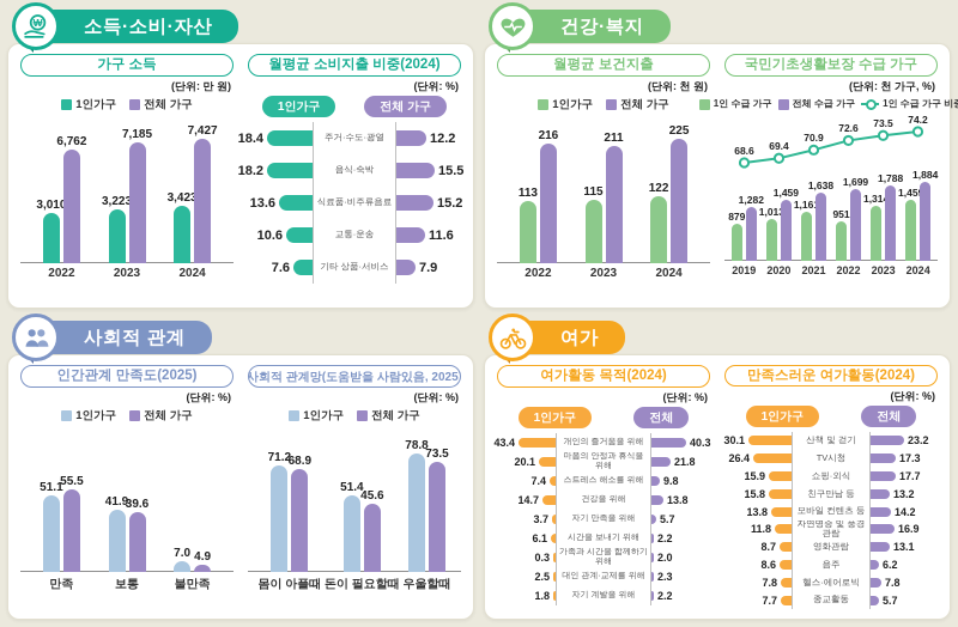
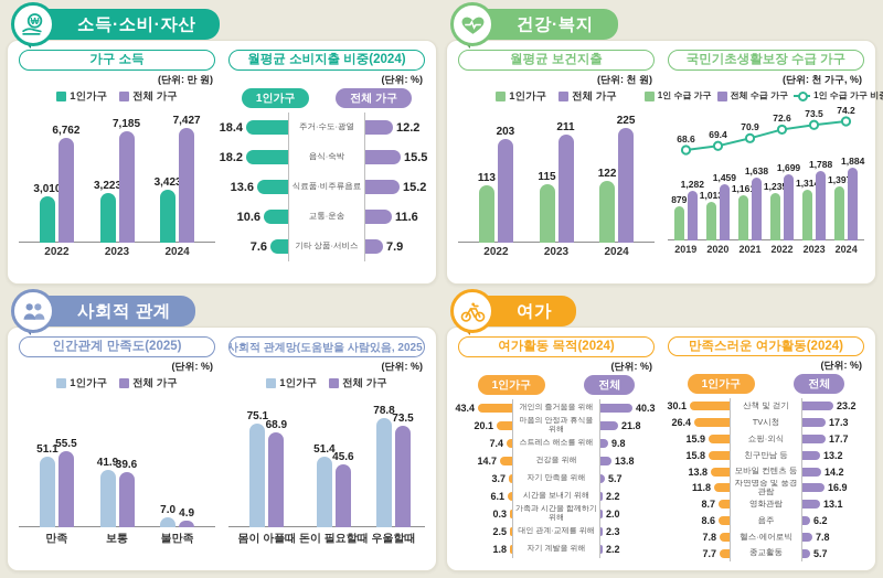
월평균 보건지출/전체 가구/2022: 216 -> 203
국민기초생활보장 수급 가구/1인 수급 가구/2022: 951 -> 1,235
국민기초생활보장 수급 가구/1인 수급 가구/2024: 1,459 -> 1,397
사회적 관계망(도움받을 사람있음, 2025)/1인가구/몸이 아플때: 71.2 -> 75.1
